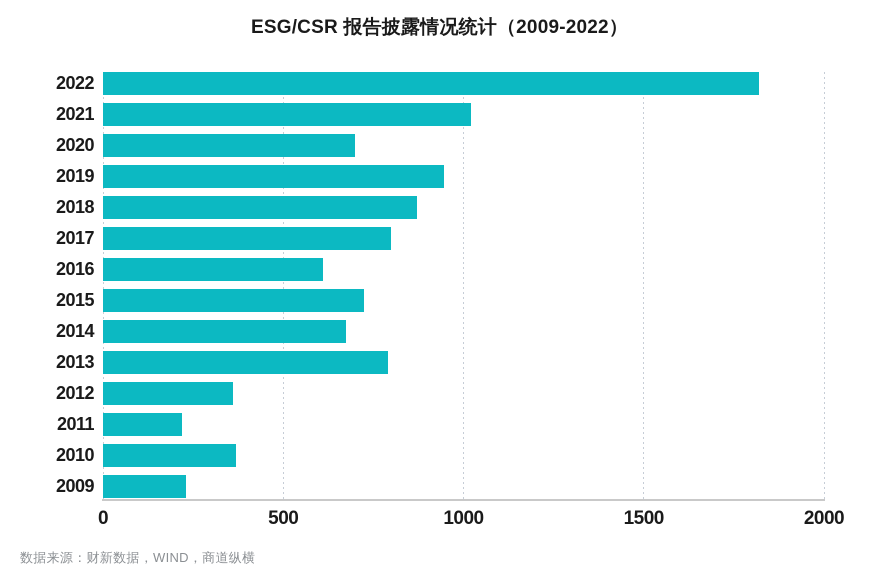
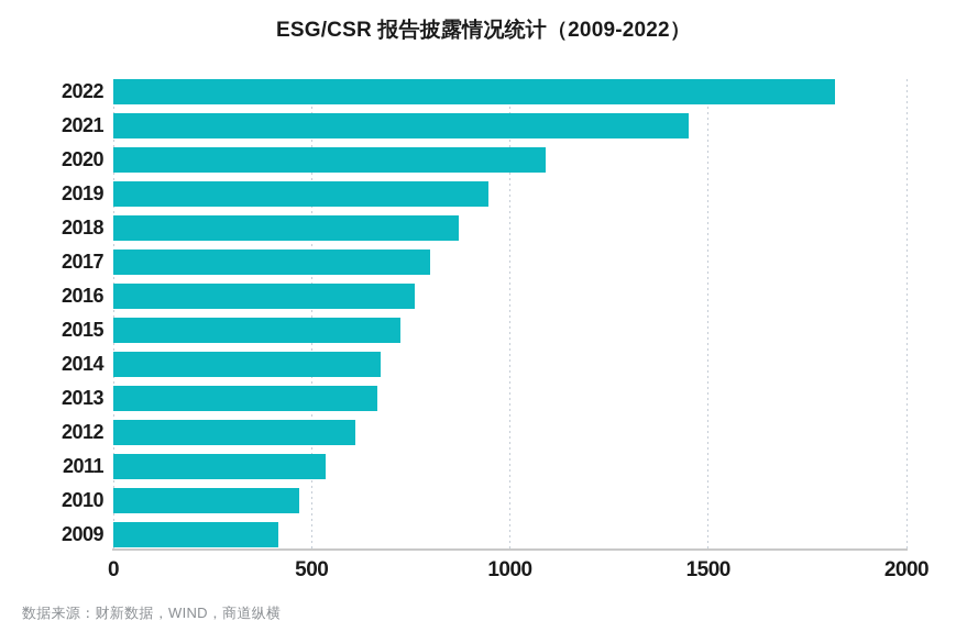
2021: 1020 -> 1450
2020: 700 -> 1090
2016: 610 -> 760
2013: 790 -> 660
2012: 360 -> 610
2011: 220 -> 540
2010: 370 -> 470
2009: 230 -> 420
